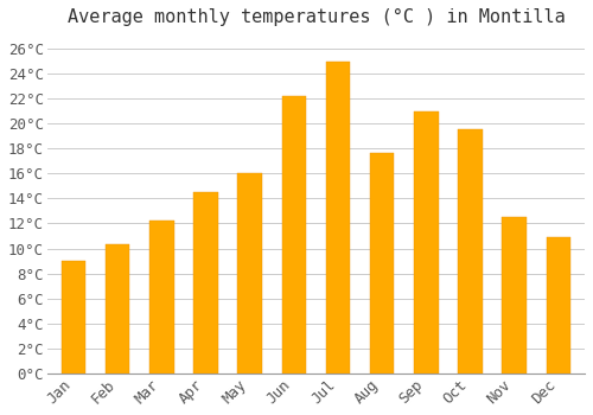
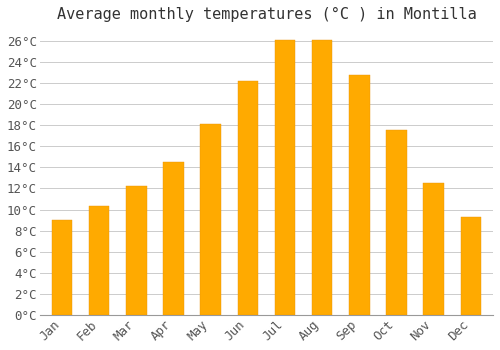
May: 16.0°C -> 18.1°C
Jul: 24.9°C -> 26.1°C
Aug: 17.6°C -> 26.1°C
Sep: 20.9°C -> 22.7°C
Oct: 19.5°C -> 17.5°C
Dec: 10.9°C -> 9.3°C
